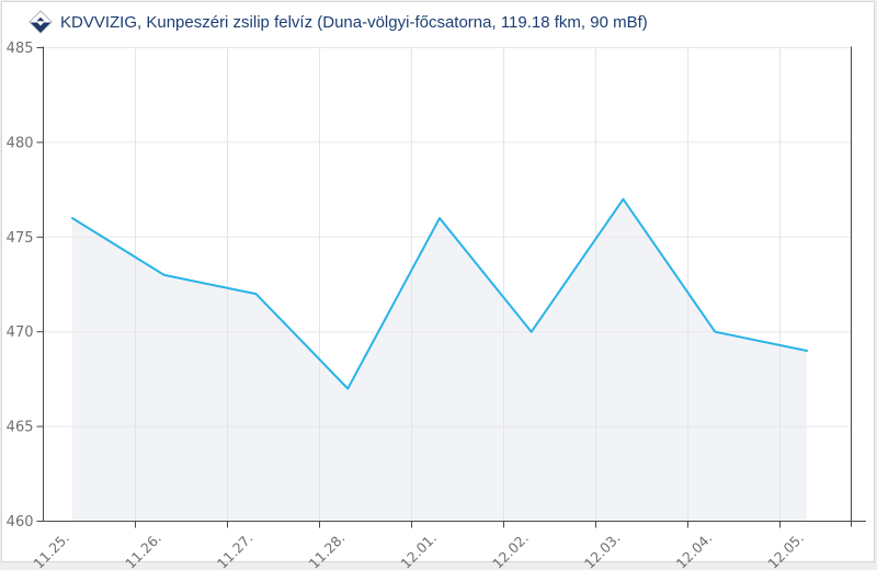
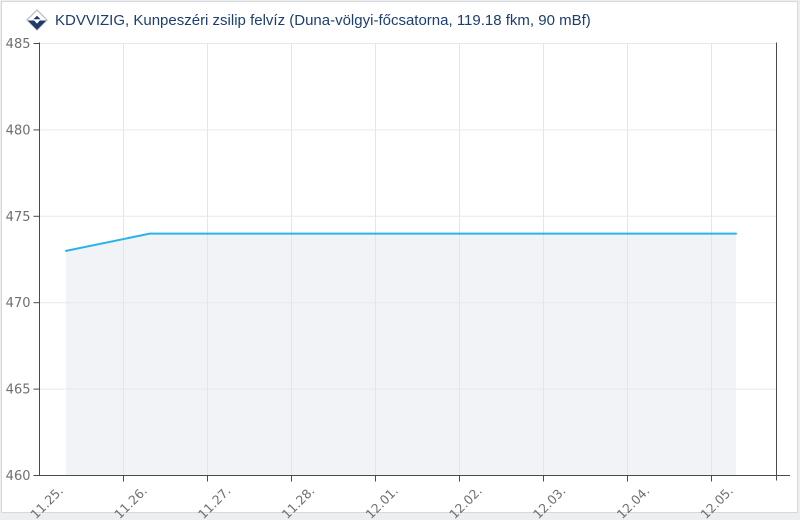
11.25.: 476 -> 473
11.26.: 473 -> 474
11.27.: 472 -> 474
11.28.: 467 -> 474
12.01.: 476 -> 474
12.02.: 470 -> 474
12.03.: 477 -> 474
12.04.: 470 -> 474
12.05.: 469 -> 474
